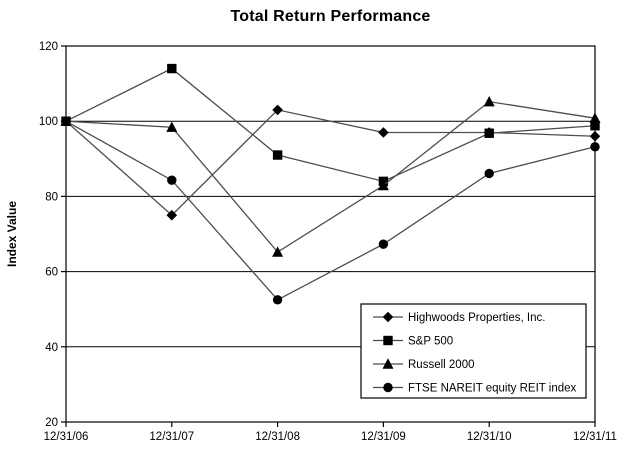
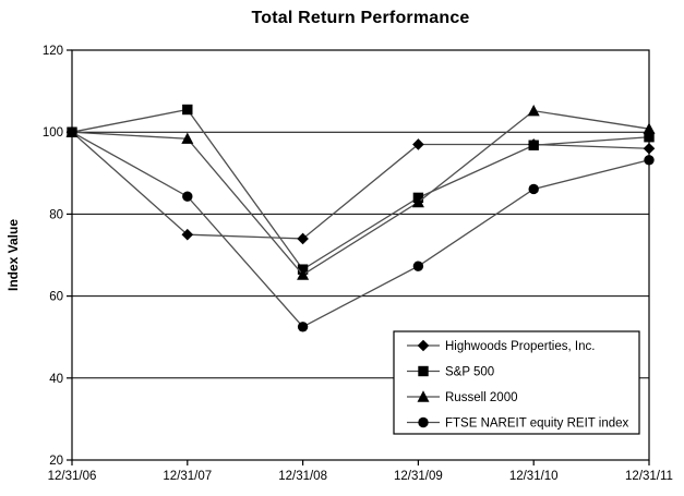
S&P 500/12/31/07: 114 -> 106
Highwoods Properties, Inc./12/31/08: 103 -> 74
S&P 500/12/31/08: 91 -> 66
